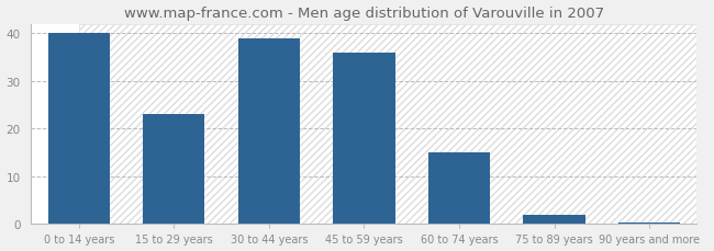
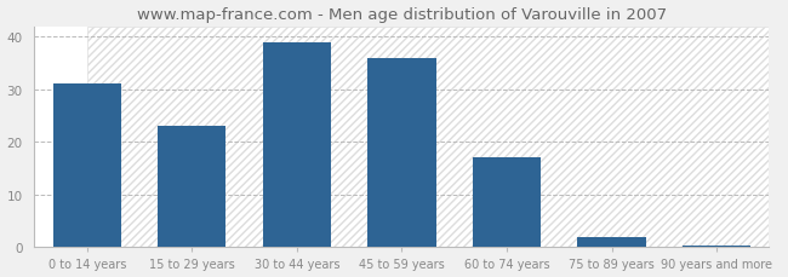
0 to 14 years: 40.0 -> 31.0
60 to 74 years: 15.0 -> 17.0
